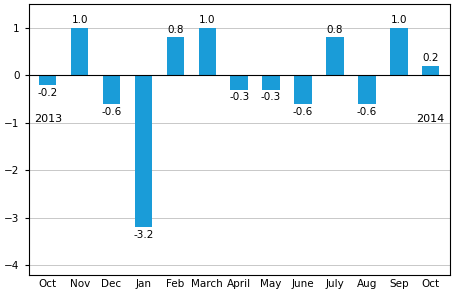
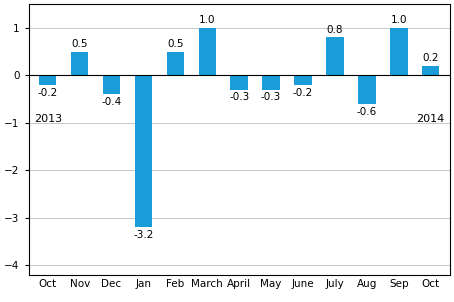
Nov: 1.0 -> 0.5
Dec: -0.6 -> -0.4
Feb: 0.8 -> 0.5
June: -0.6 -> -0.2
